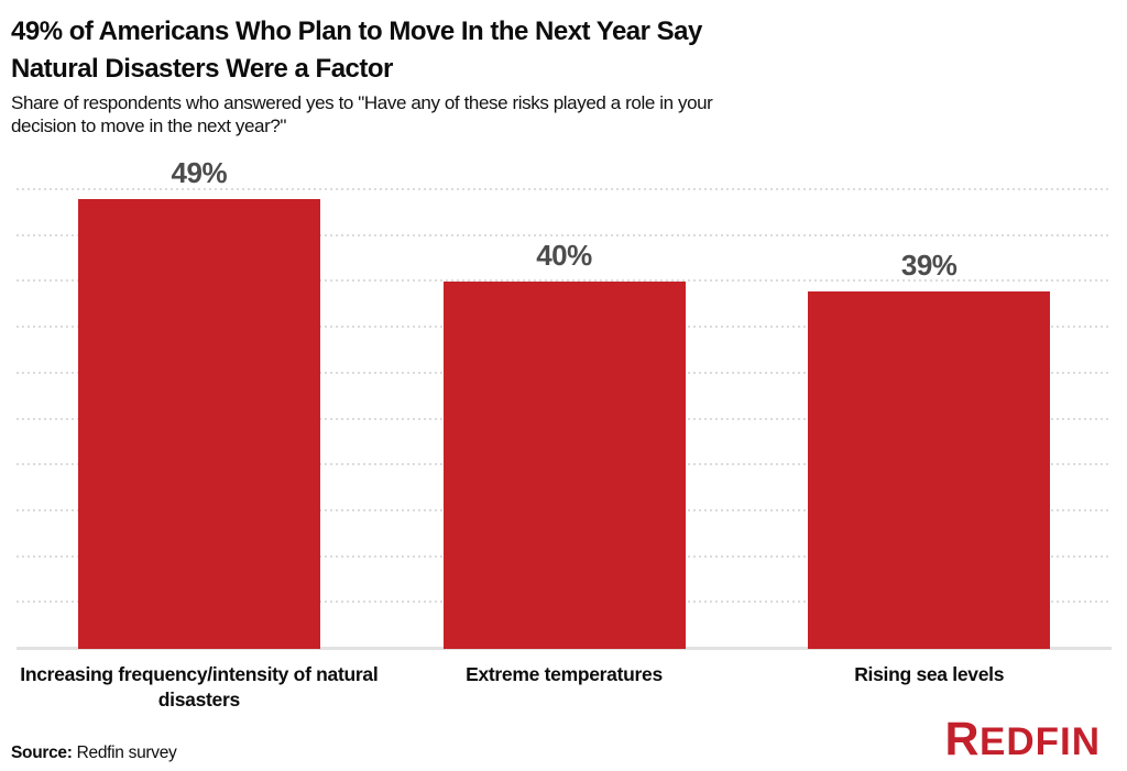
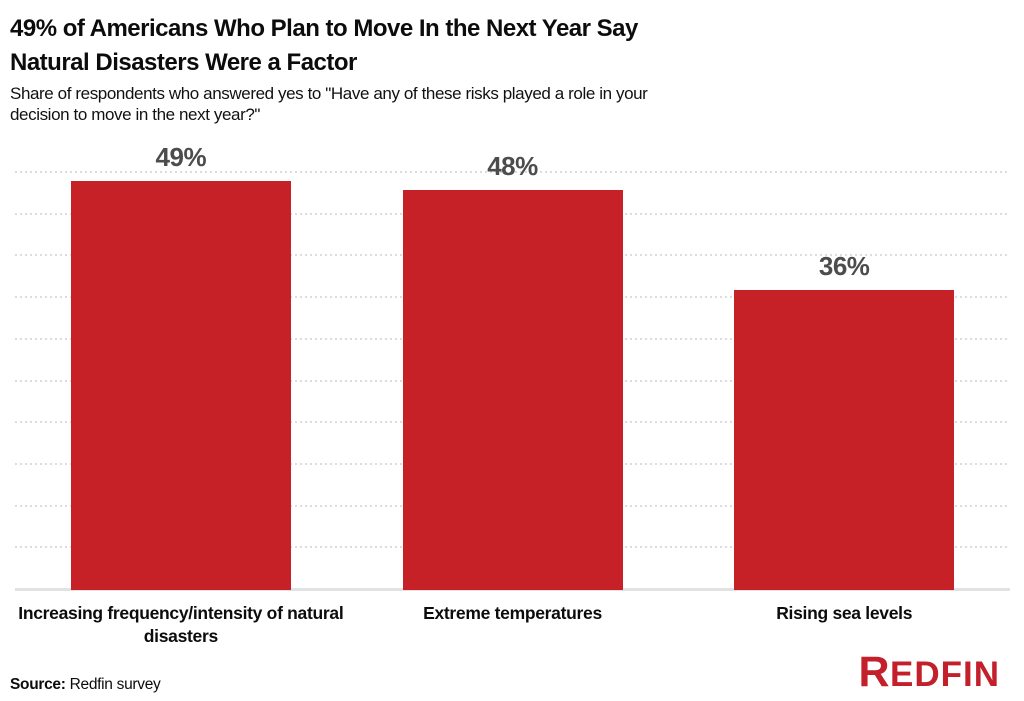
Extreme temperatures: 40% -> 48%
Rising sea levels: 39% -> 36%
